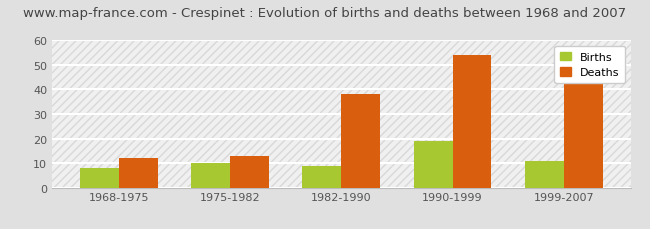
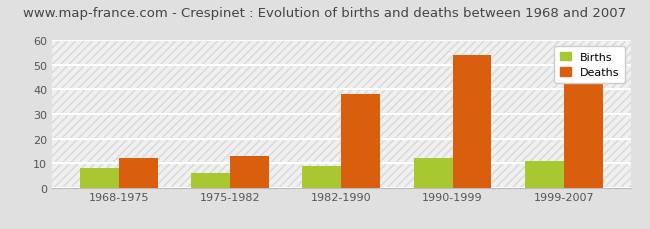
Births/1975-1982: 10 -> 6
Births/1990-1999: 19 -> 12
